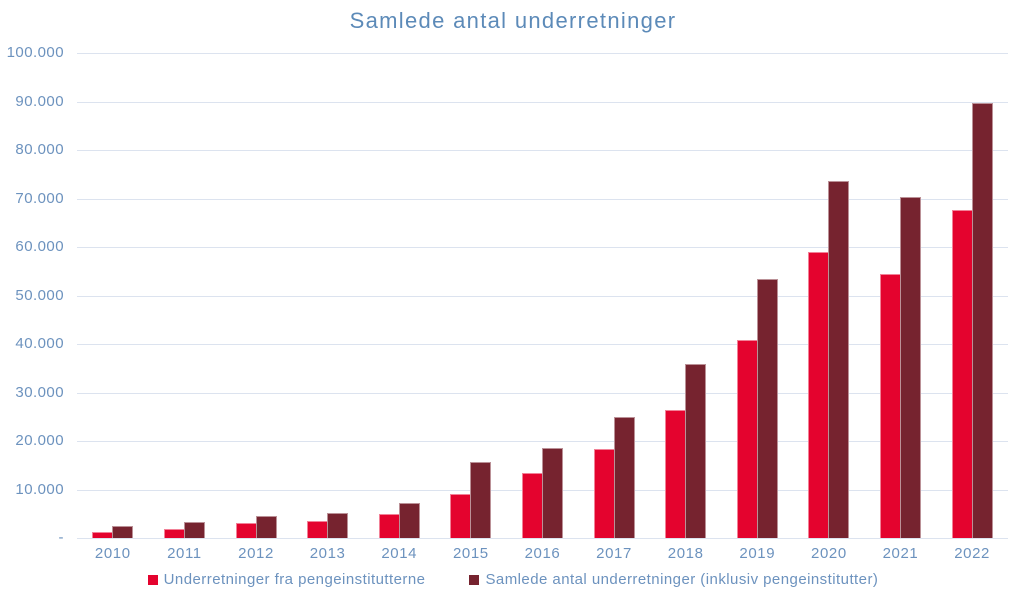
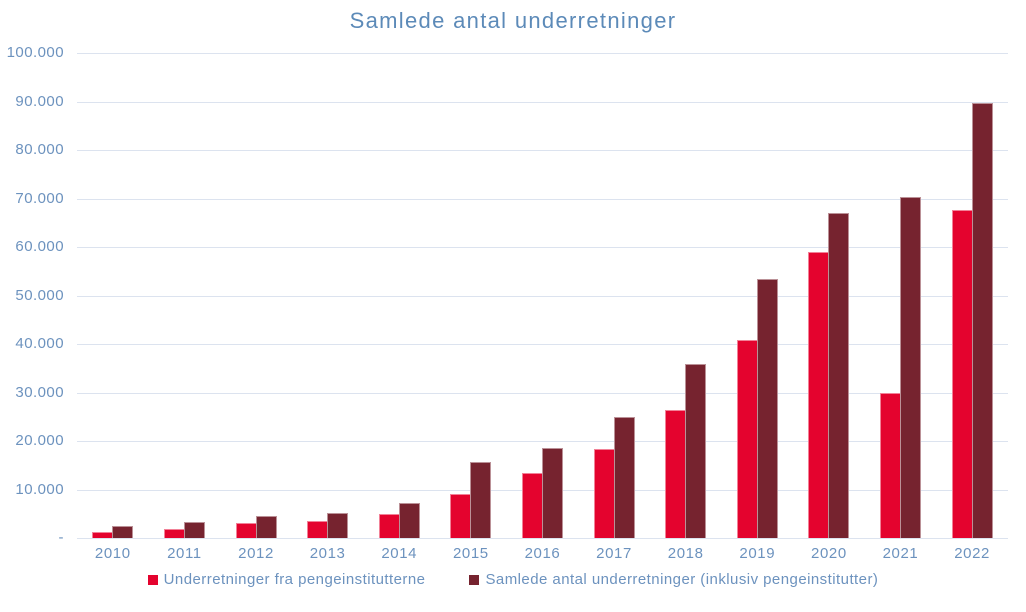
Samlede antal underretninger (inklusiv pengeinstitutter)/2020: 74000 -> 67000
Underretninger fra pengeinstitutterne/2021: 54000 -> 30000
